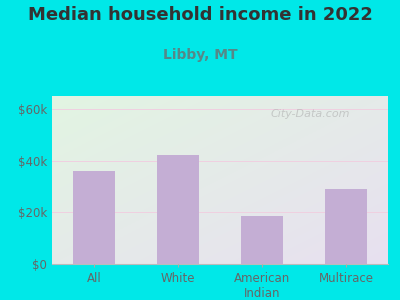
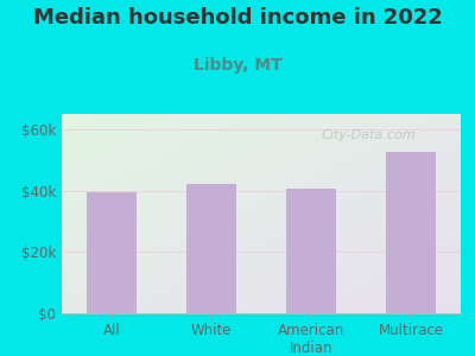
All: $36.0k -> $39.5k
American Indian: $18.5k -> $40.5k
Multirace: $29.0k -> $52.5k
